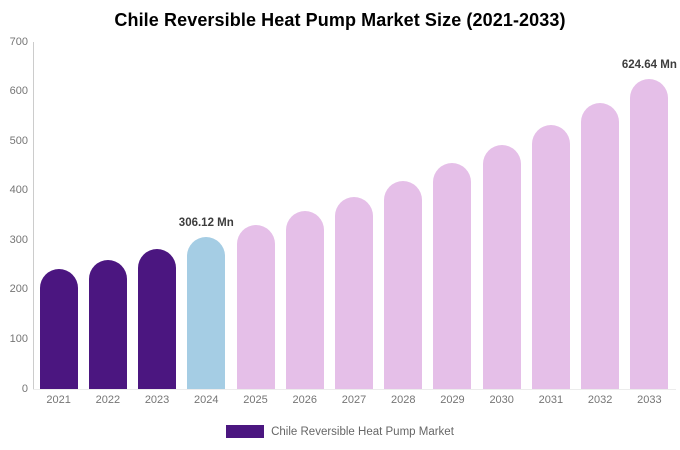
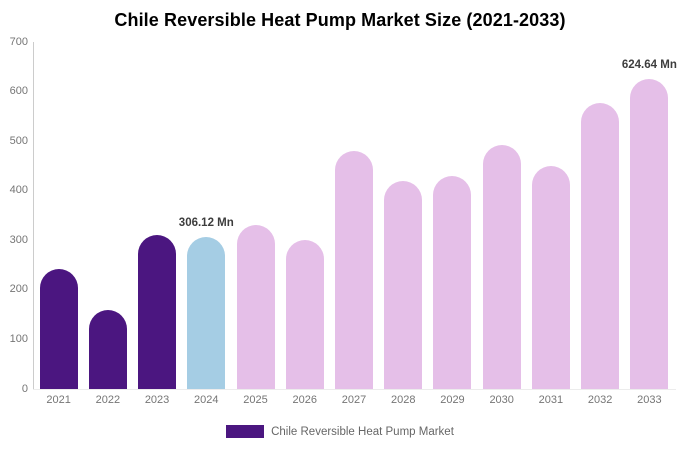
2022: 260 -> 160
2023: 280 -> 310
2026: 360 -> 300
2027: 390 -> 480
2029: 460 -> 430
2031: 530 -> 450
